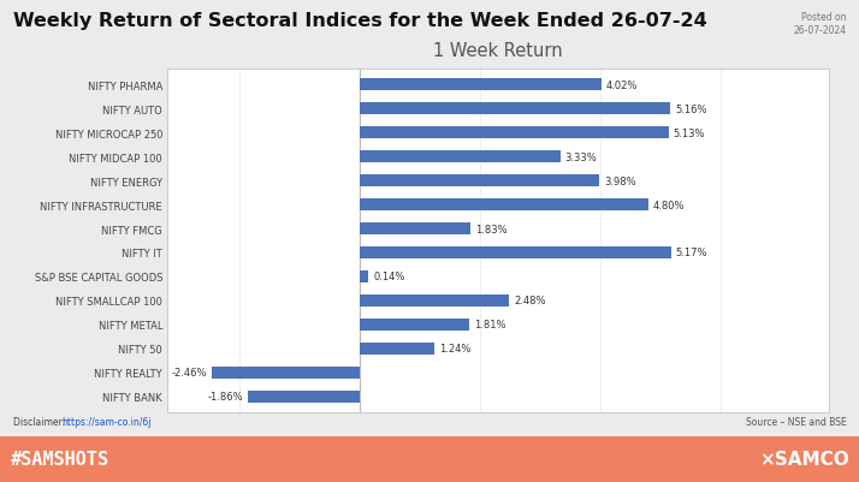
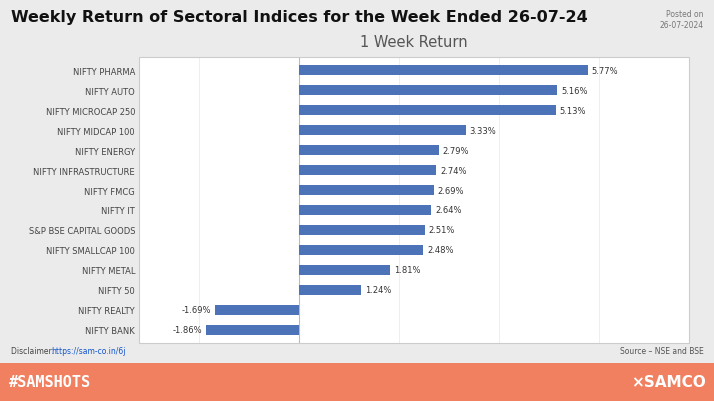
NIFTY PHARMA: 4.02% -> 5.77%
NIFTY ENERGY: 3.98% -> 2.79%
NIFTY INFRASTRUCTURE: 4.80% -> 2.74%
NIFTY FMCG: 1.83% -> 2.69%
NIFTY IT: 5.17% -> 2.64%
S&P BSE CAPITAL GOODS: 0.14% -> 2.51%
NIFTY REALTY: -2.46% -> -1.69%
